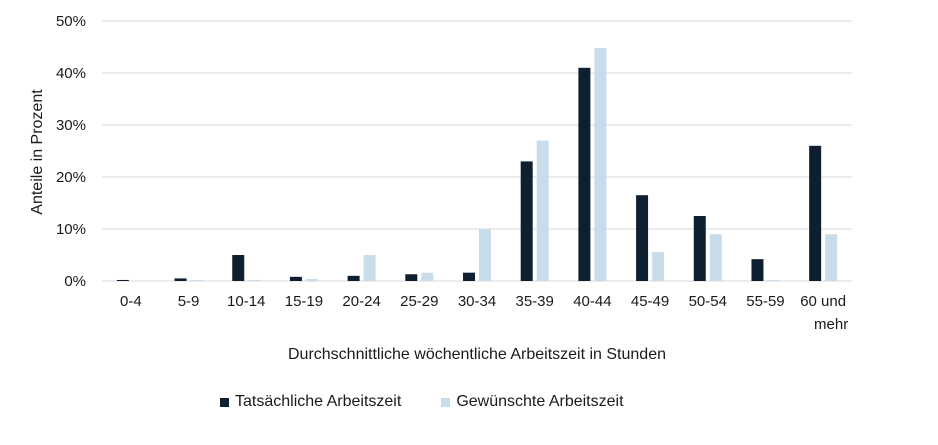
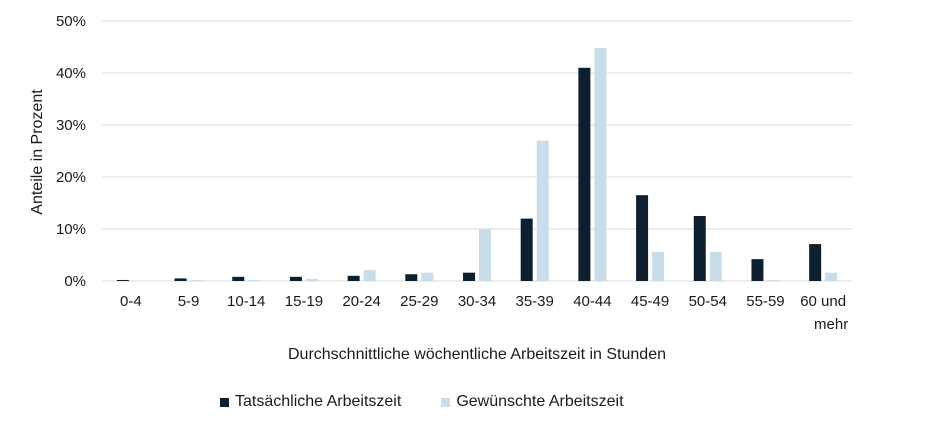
Tatsächliche Arbeitszeit/10-14: 5% -> 1%
Gewünschte Arbeitszeit/20-24: 5% -> 2%
Tatsächliche Arbeitszeit/35-39: 23% -> 12%
Gewünschte Arbeitszeit/50-54: 9% -> 6%
Tatsächliche Arbeitszeit/60 und mehr: 26% -> 7%
Gewünschte Arbeitszeit/60 und mehr: 9% -> 2%
